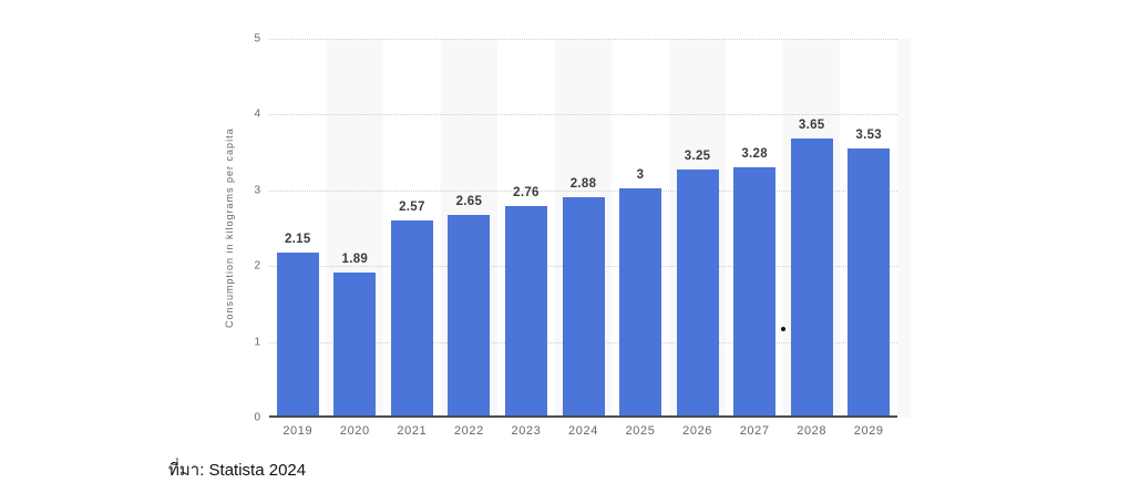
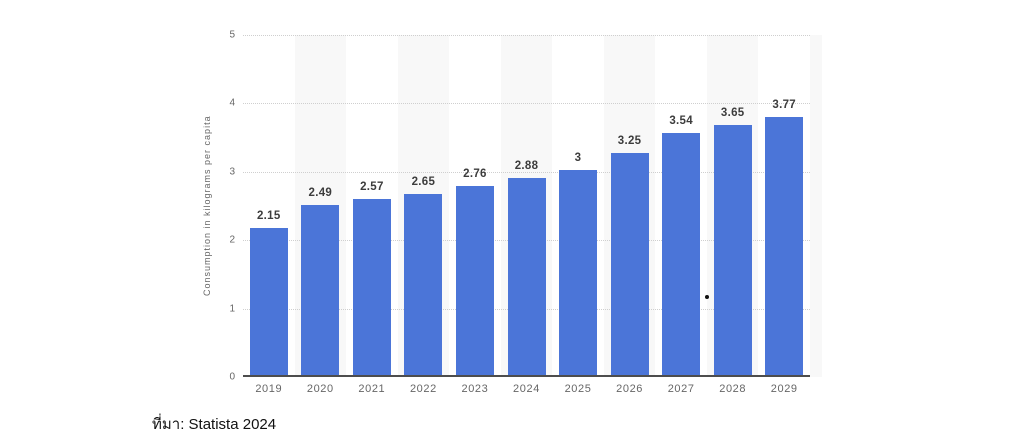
2020: 1.89 -> 2.49
2027: 3.28 -> 3.54
2029: 3.53 -> 3.77
